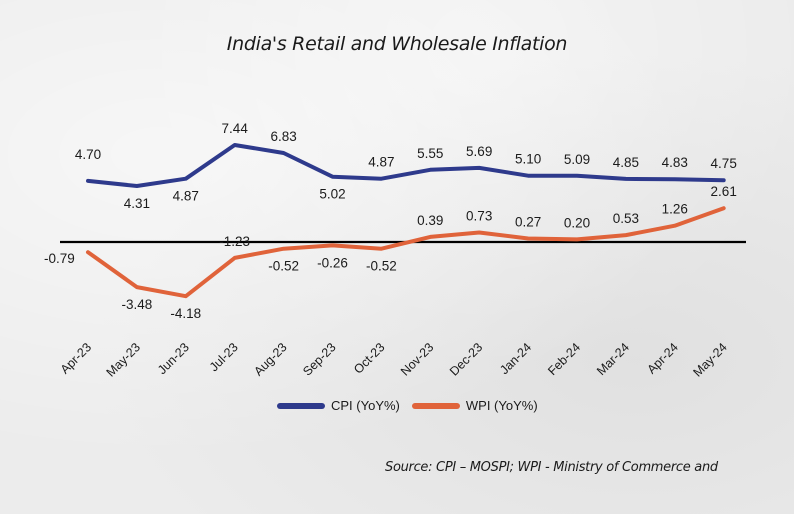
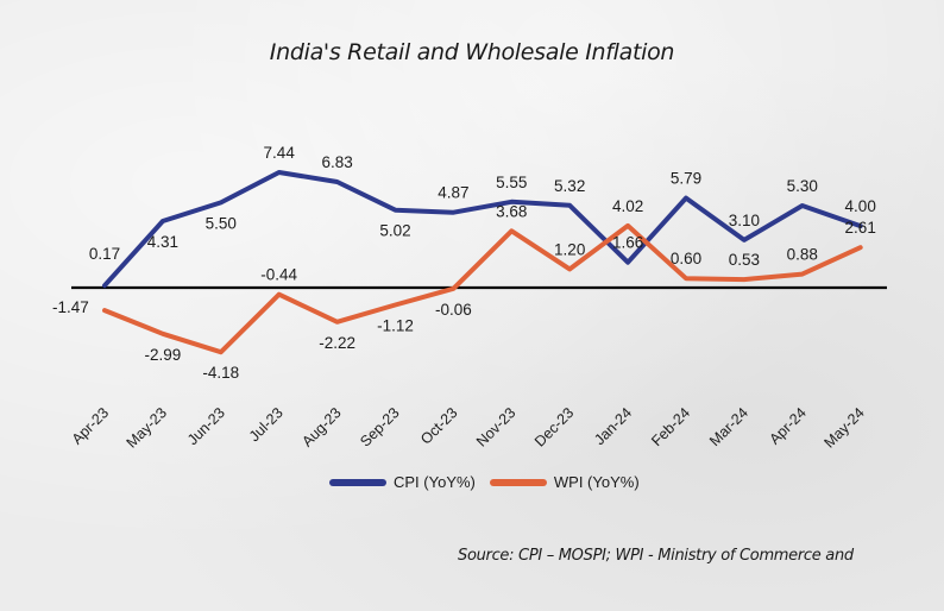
CPI (YoY%)/Apr-23: 4.70 -> 0.17
WPI (YoY%)/Apr-23: -0.79 -> -1.47
WPI (YoY%)/May-23: -3.48 -> -2.99
CPI (YoY%)/Jun-23: 4.87 -> 5.50
WPI (YoY%)/Jul-23: -1.23 -> -0.44
WPI (YoY%)/Aug-23: -0.52 -> -2.22
WPI (YoY%)/Sep-23: -0.26 -> -1.12
WPI (YoY%)/Oct-23: -0.52 -> -0.06
WPI (YoY%)/Nov-23: 0.39 -> 3.68
CPI (YoY%)/Dec-23: 5.69 -> 5.32
WPI (YoY%)/Dec-23: 0.73 -> 1.20
CPI (YoY%)/Jan-24: 5.10 -> 1.66
WPI (YoY%)/Jan-24: 0.27 -> 4.02
CPI (YoY%)/Feb-24: 5.09 -> 5.79
WPI (YoY%)/Feb-24: 0.20 -> 0.60
CPI (YoY%)/Mar-24: 4.85 -> 3.10
CPI (YoY%)/Apr-24: 4.83 -> 5.30
WPI (YoY%)/Apr-24: 1.26 -> 0.88
CPI (YoY%)/May-24: 4.75 -> 4.00
